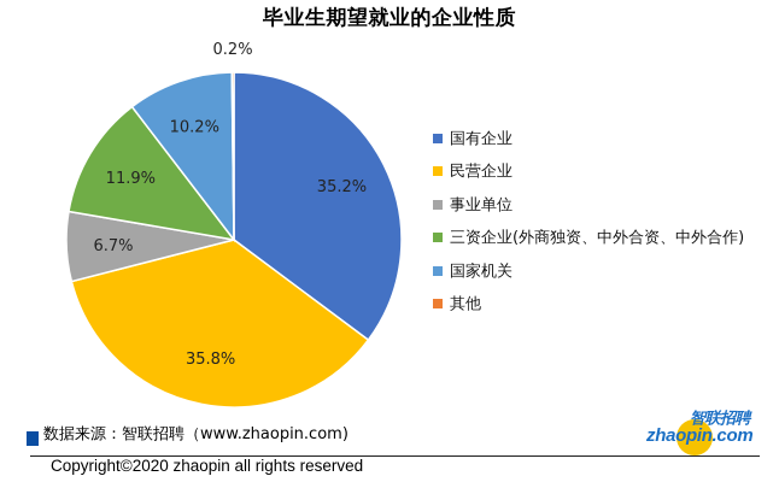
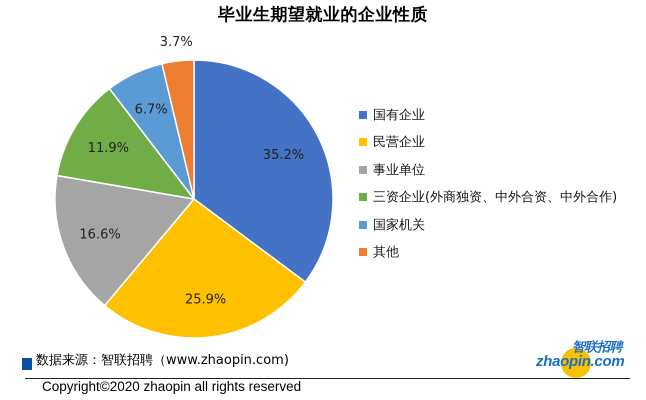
民营企业: 35.8% -> 25.9%
事业单位: 6.7% -> 16.6%
国家机关: 10.2% -> 6.7%
其他: 0.2% -> 3.7%
